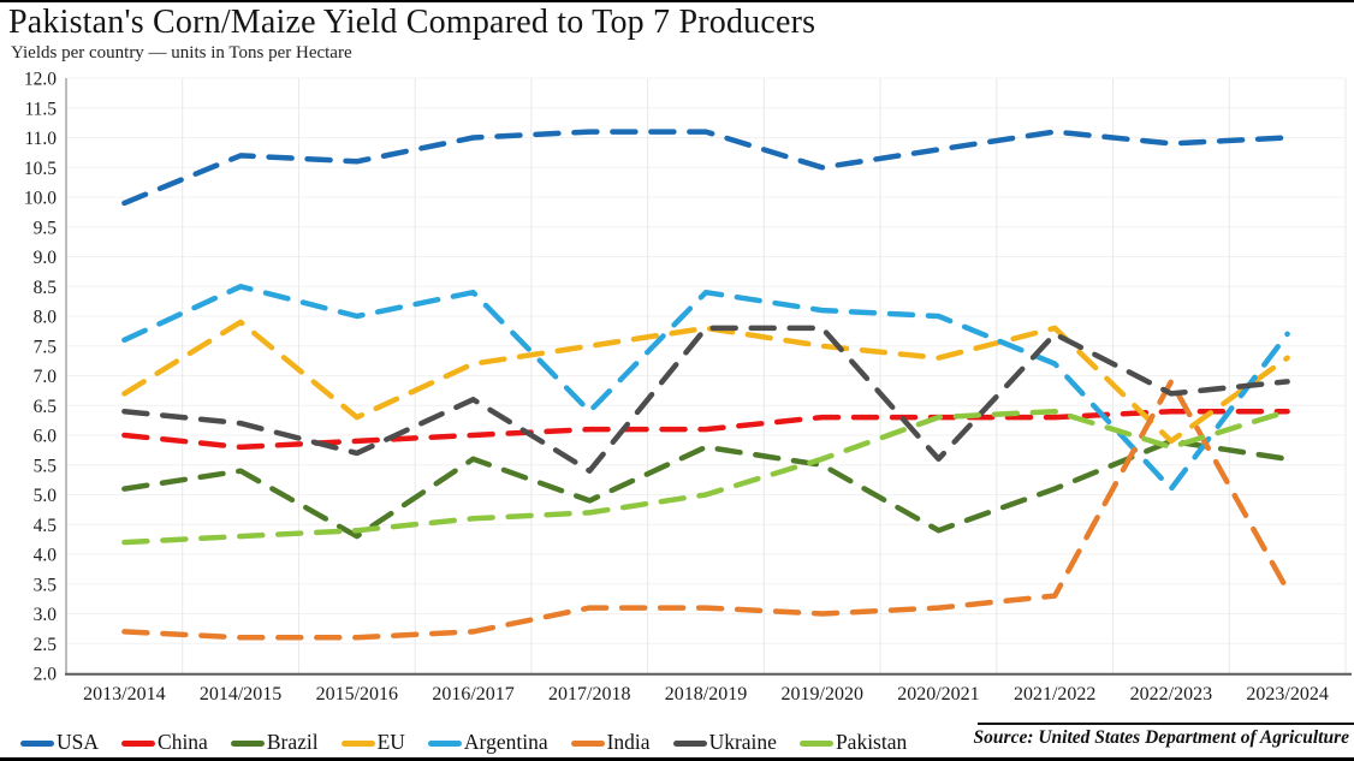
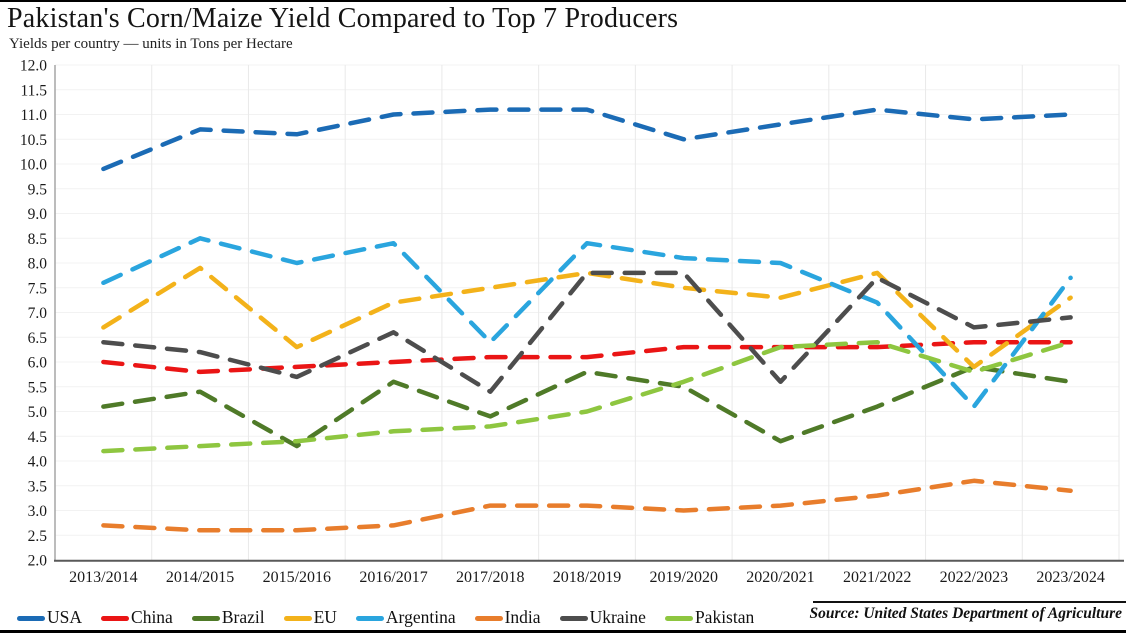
India/2022/2023: 6.9 -> 3.6
